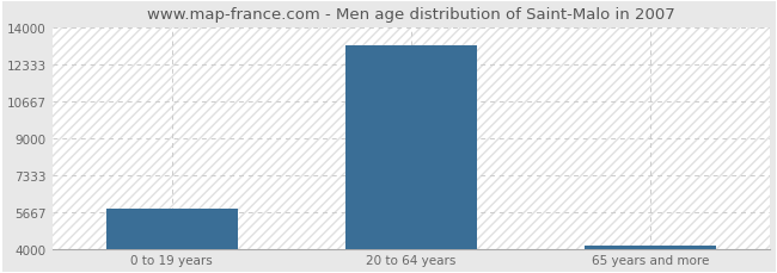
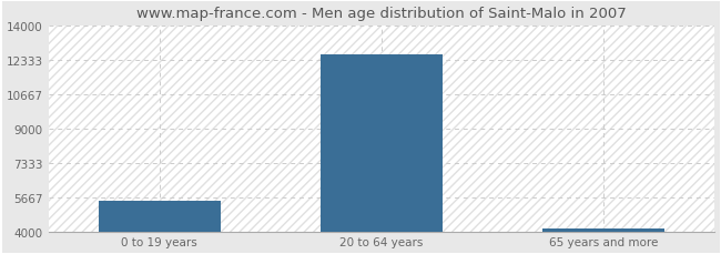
0 to 19 years: 5800 -> 5500
20 to 64 years: 13200 -> 12600
